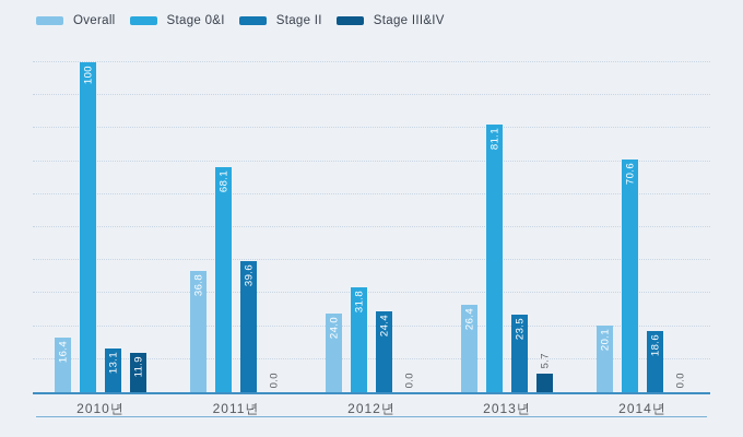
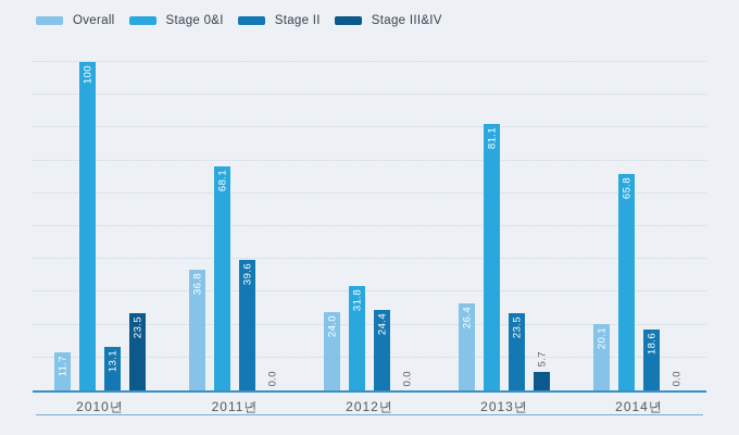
Overall/2010년: 16.4 -> 11.7
Stage III&IV/2010년: 11.9 -> 23.5
Stage 0&I/2014년: 70.6 -> 65.8
